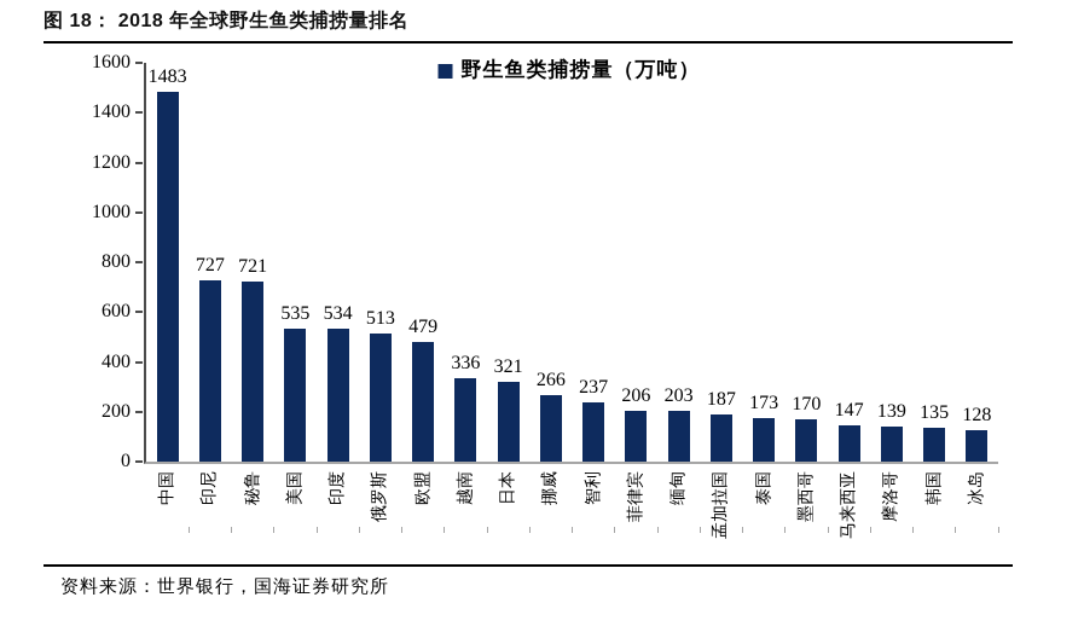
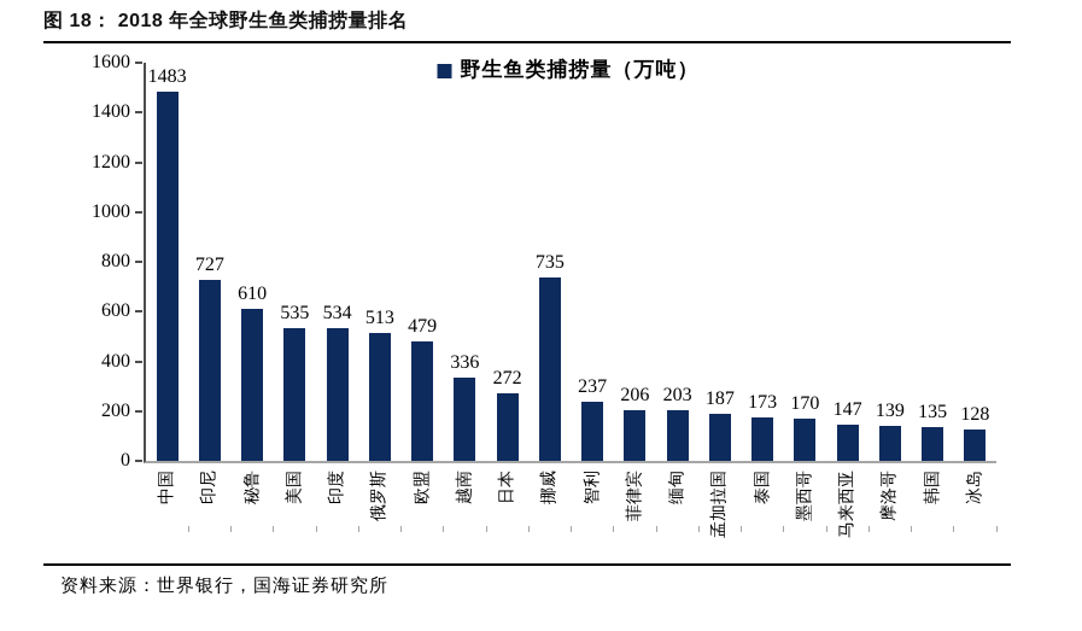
秘鲁: 721 -> 610
日本: 321 -> 272
挪威: 266 -> 735
